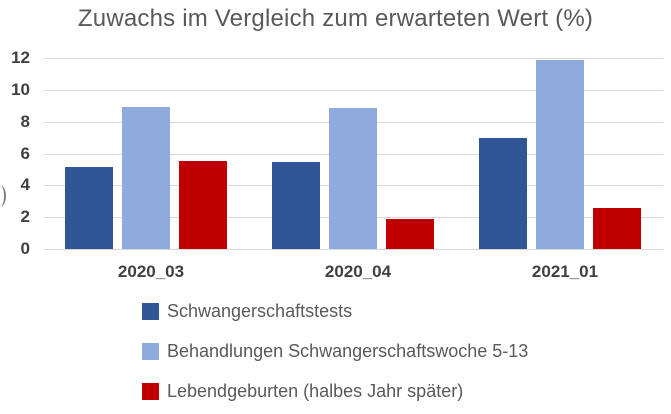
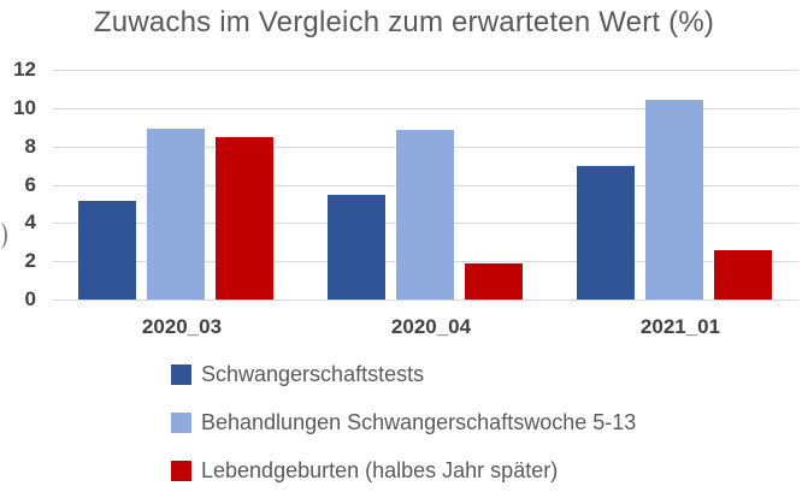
Lebendgeburten (halbes Jahr später)/2020_03: 5.5 -> 8.5
Behandlungen Schwangerschaftswoche 5-13/2021_01: 11.8 -> 10.4
